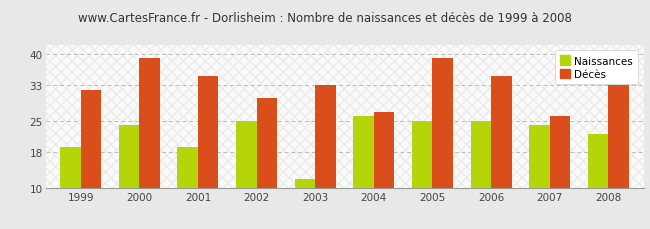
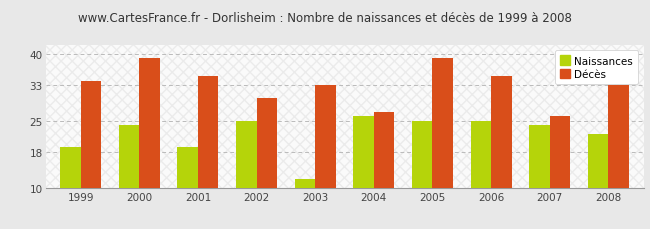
Décès/1999: 32 -> 34
